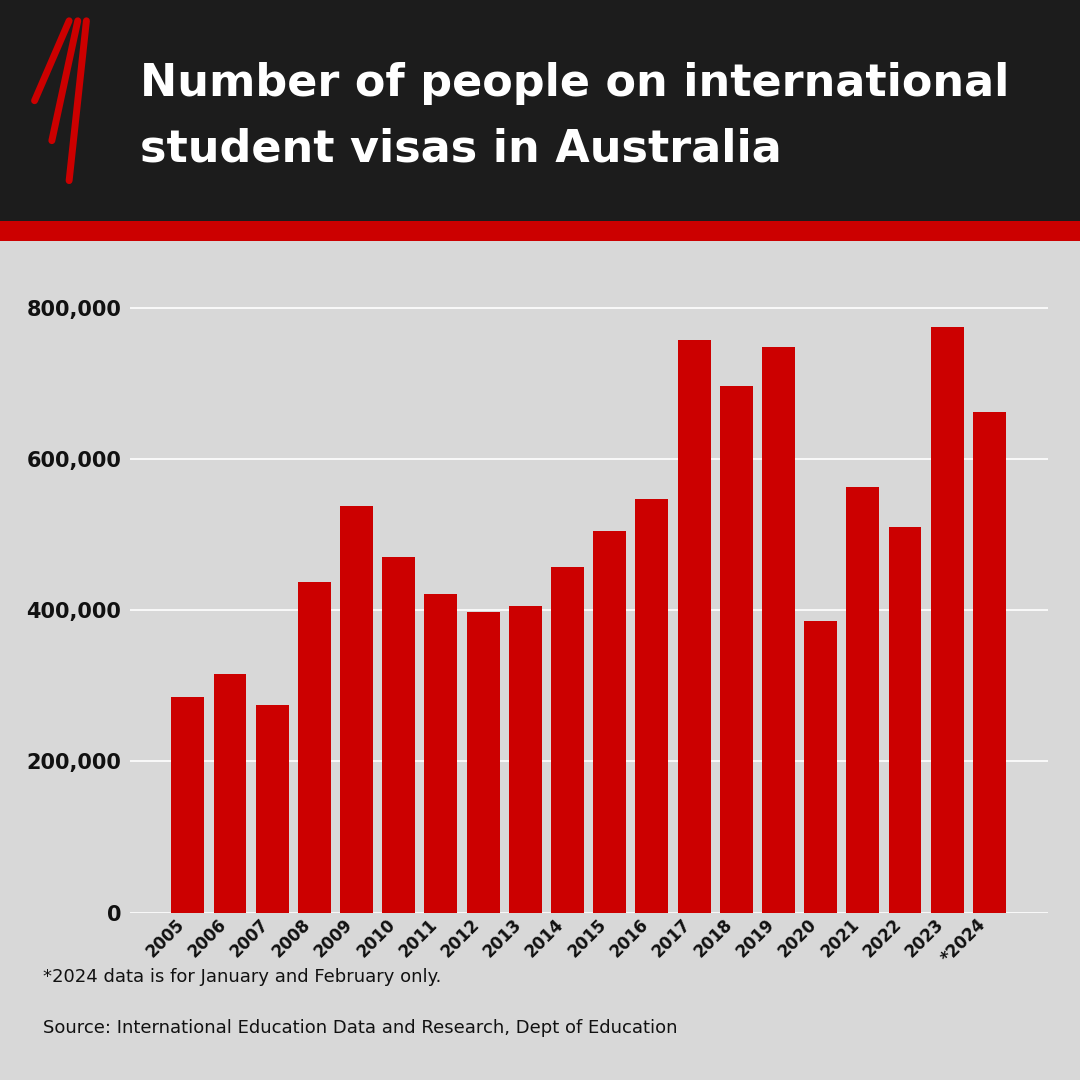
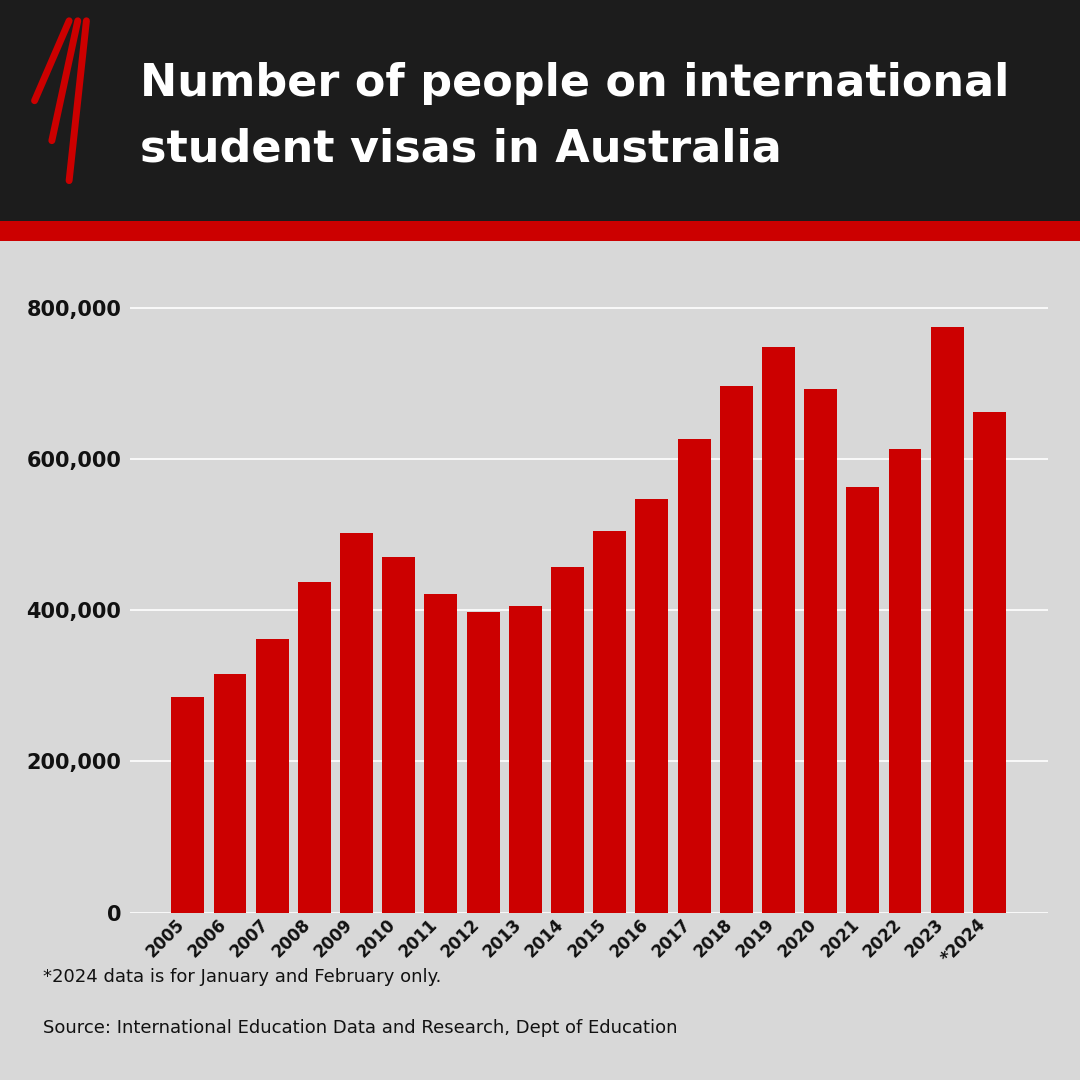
2007: 274,000 -> 362,000
2009: 538,000 -> 502,000
2017: 758,000 -> 627,000
2020: 386,000 -> 692,000
2022: 510,000 -> 613,000
